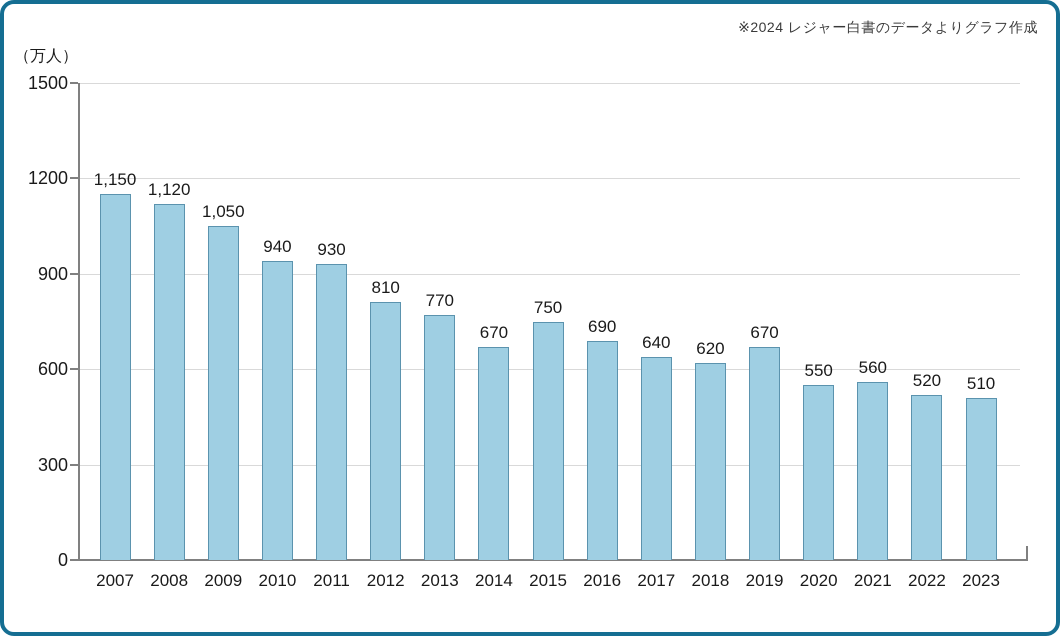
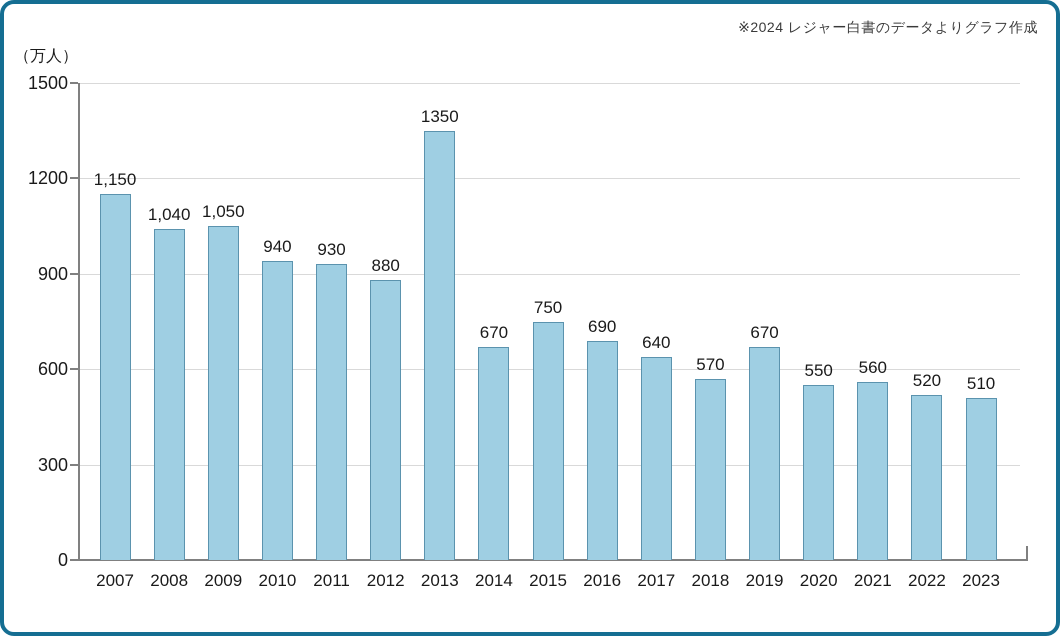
2008: 1,120 -> 1,040
2012: 810 -> 880
2013: 770 -> 1350
2018: 620 -> 570
